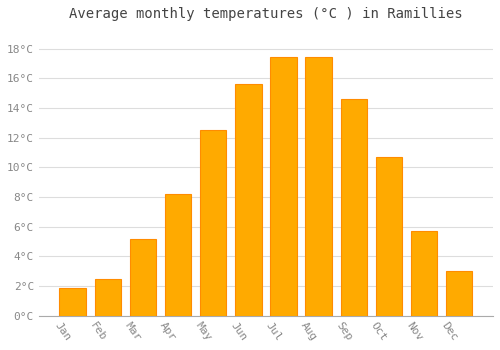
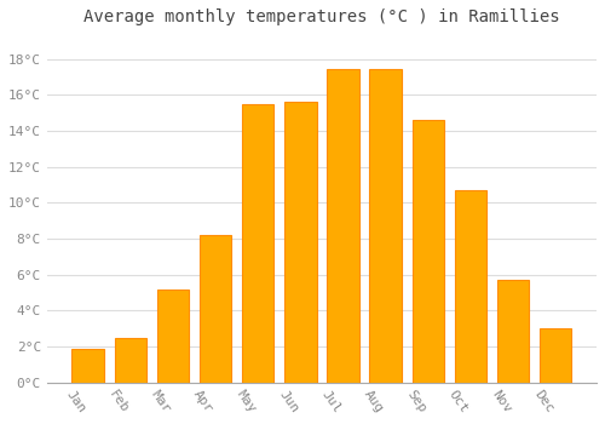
May: 12.5°C -> 15.5°C
